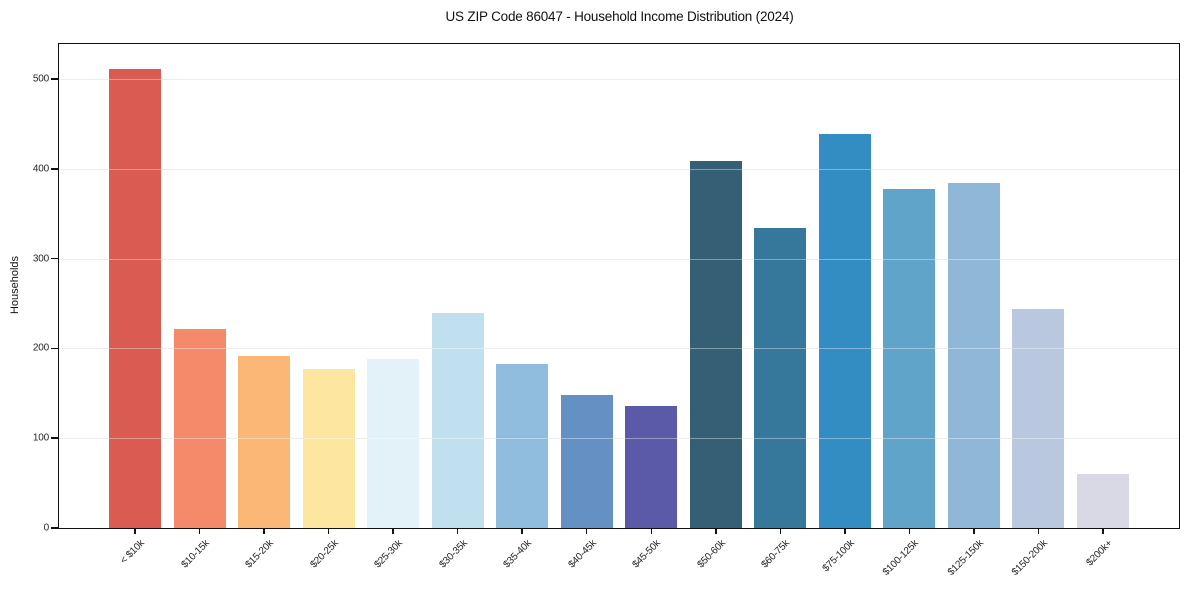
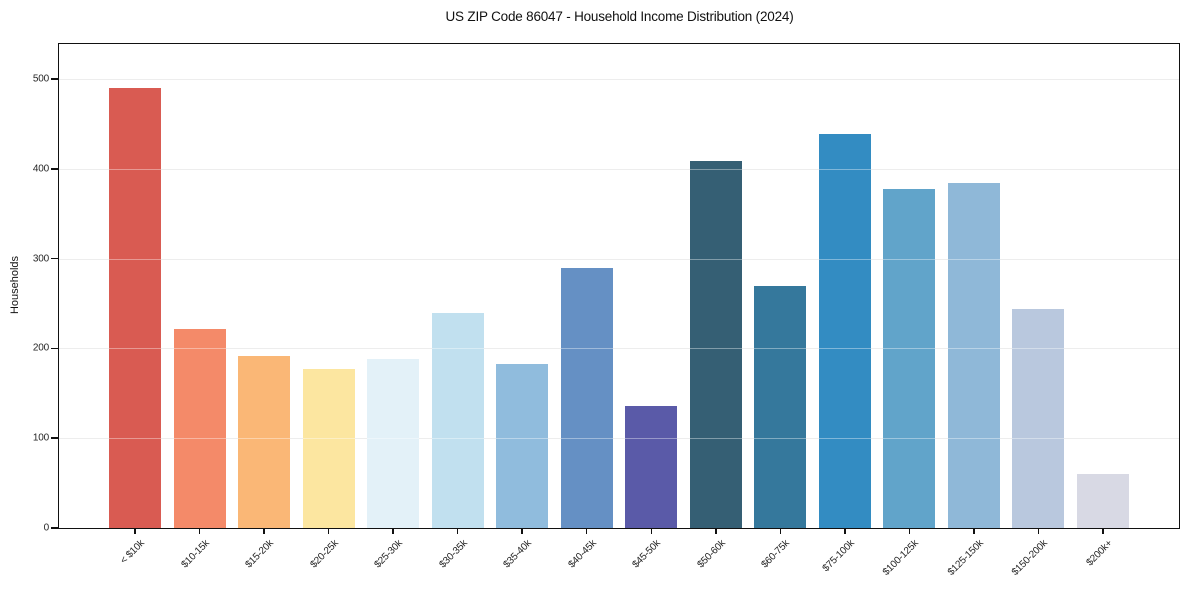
< $10k: 510 -> 490
$40-45k: 150 -> 290
$60-75k: 330 -> 270
